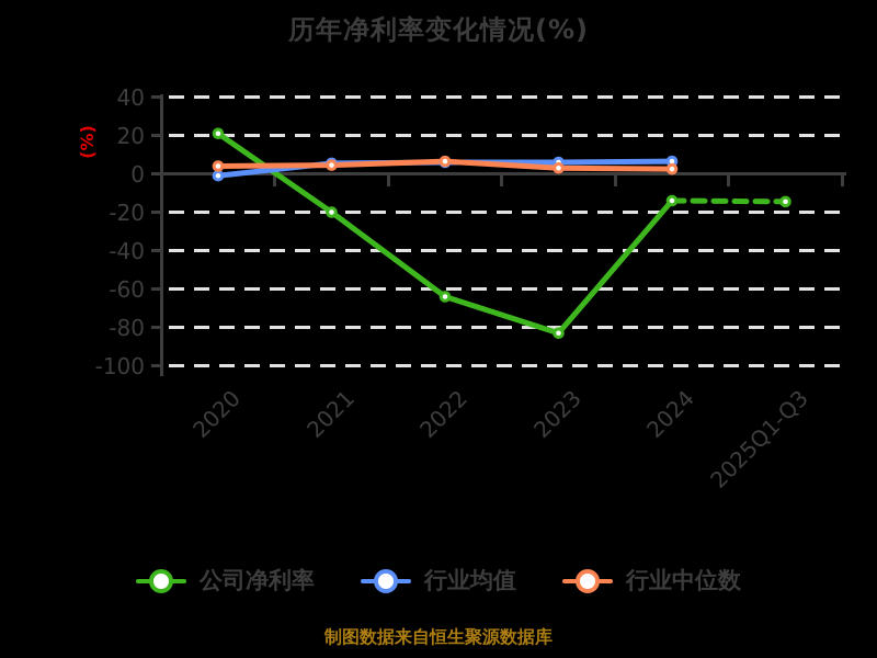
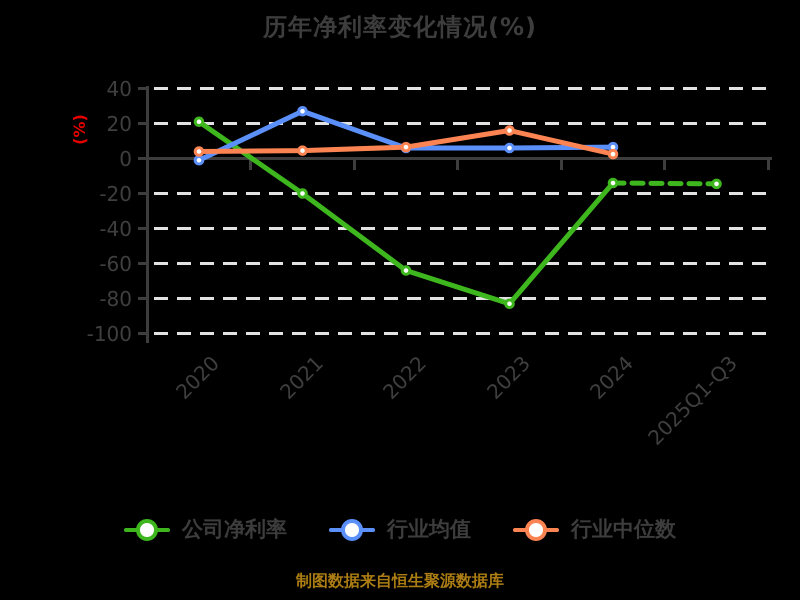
行业均值/2021: 6 -> 27
行业中位数/2023: 3 -> 16
